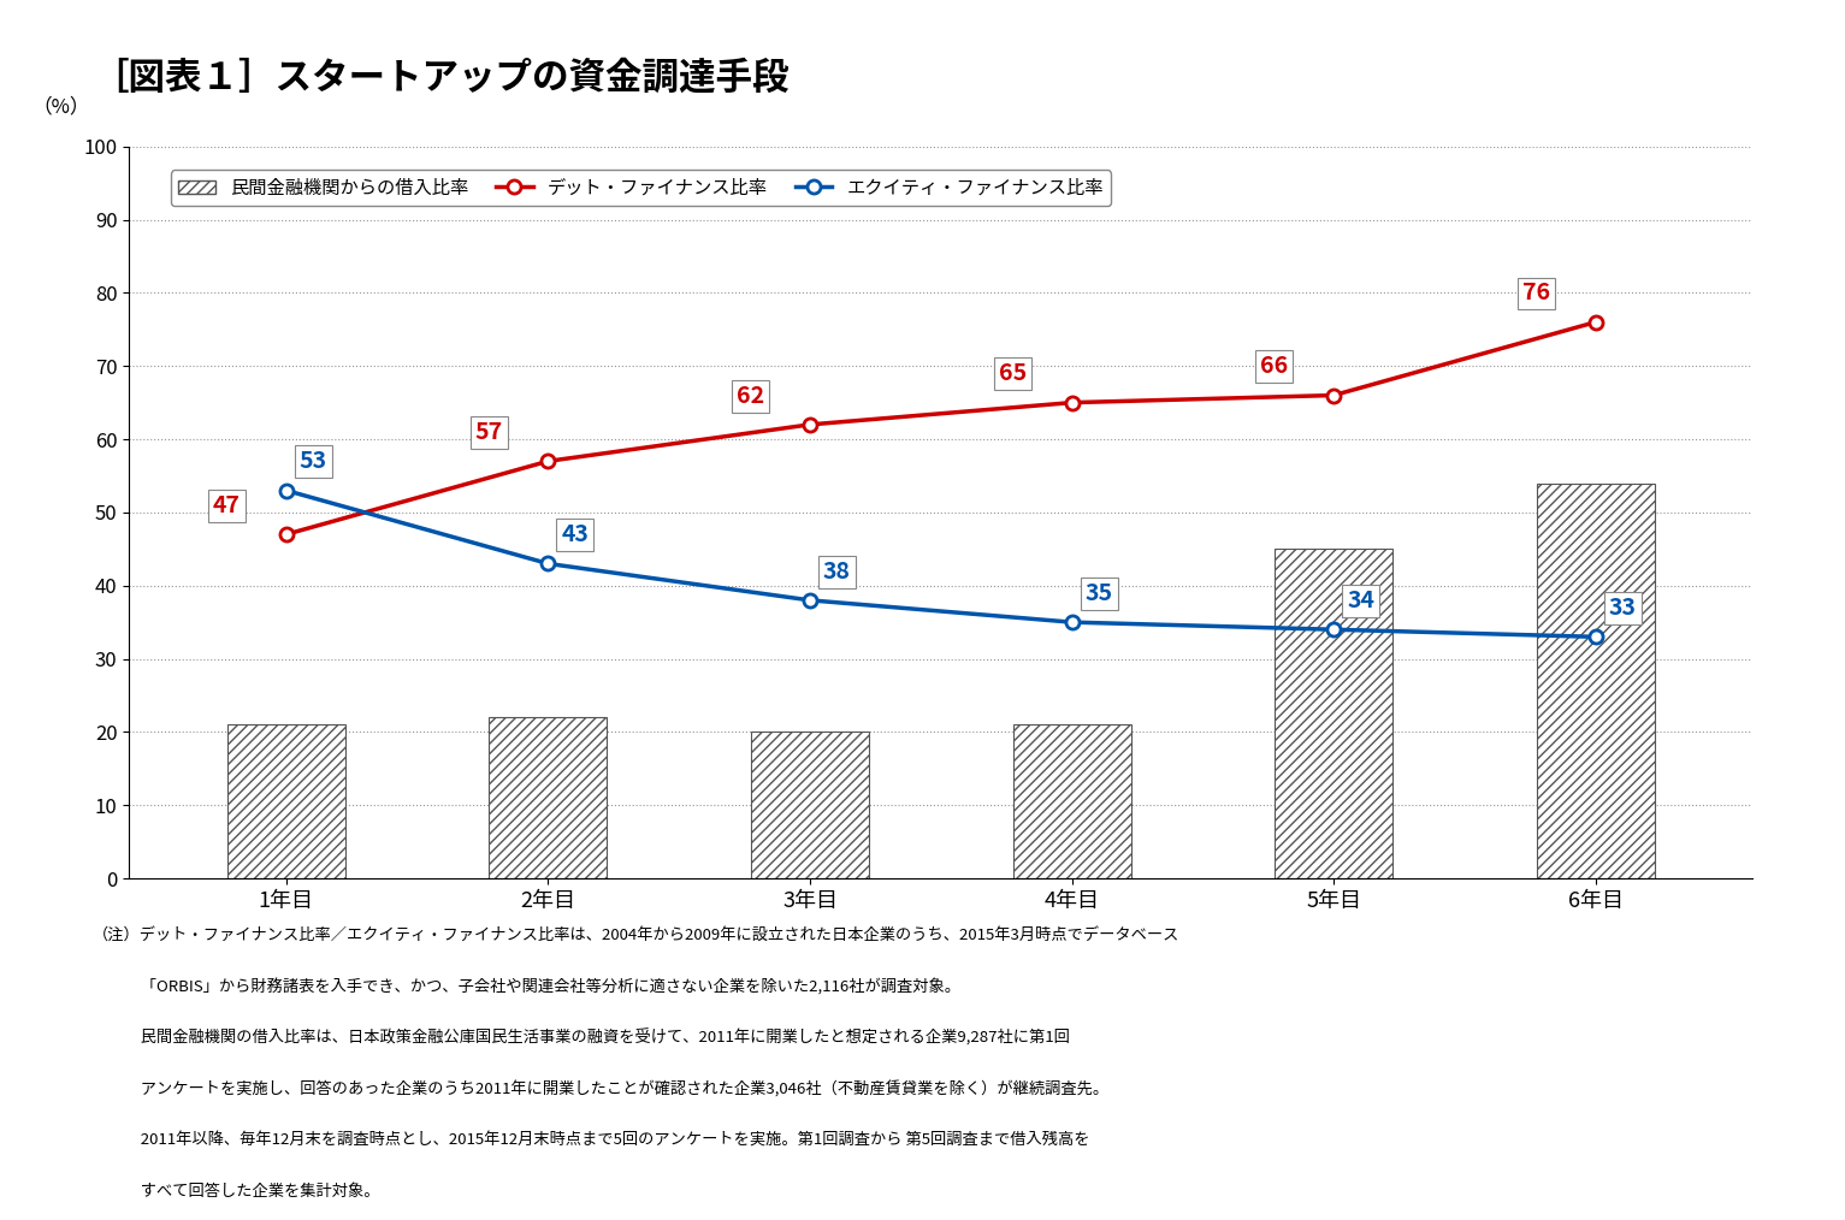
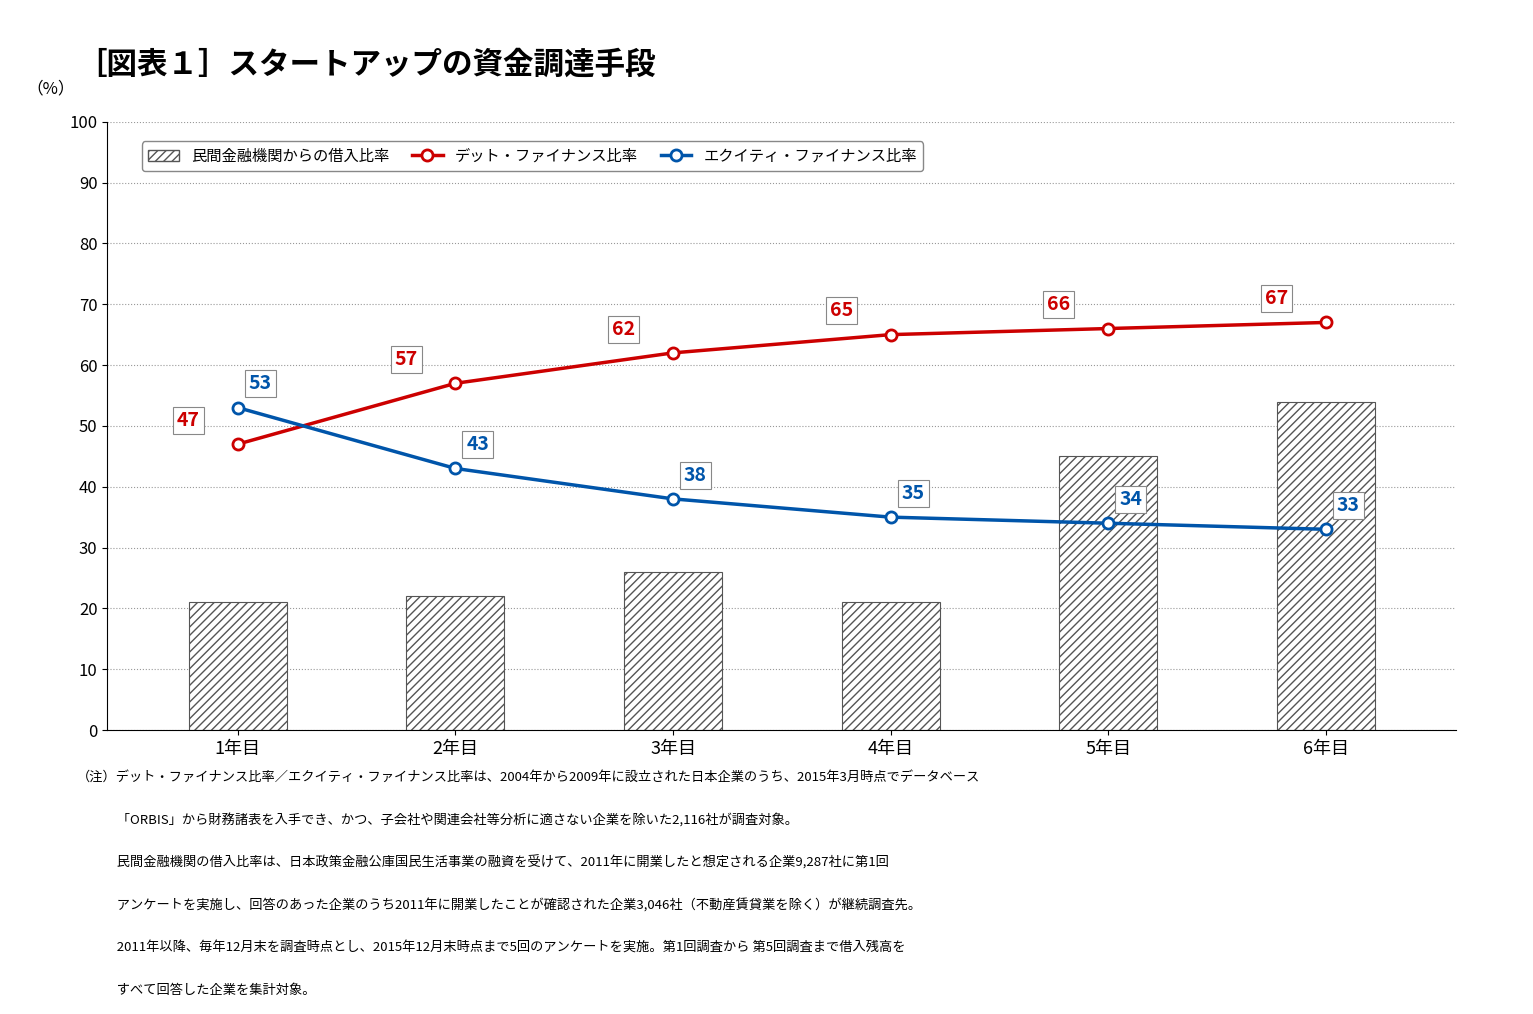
民間金融機関からの借入比率/3年目: 20 -> 26
デット・ファイナンス比率/6年目: 76 -> 67
